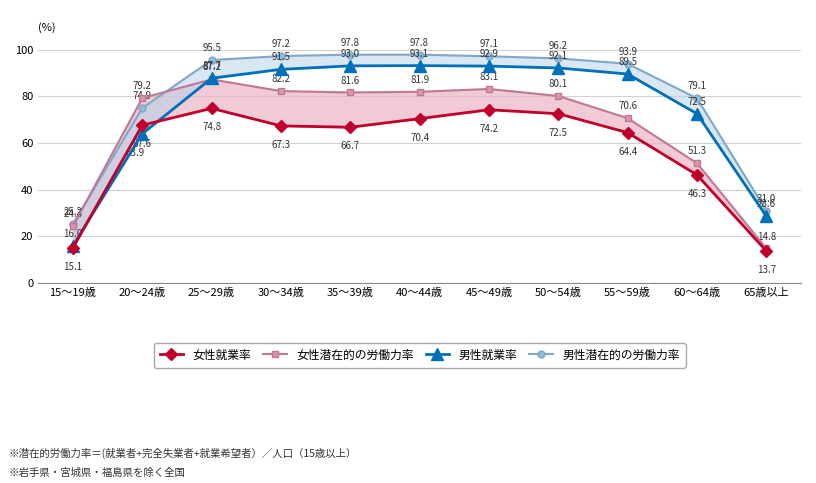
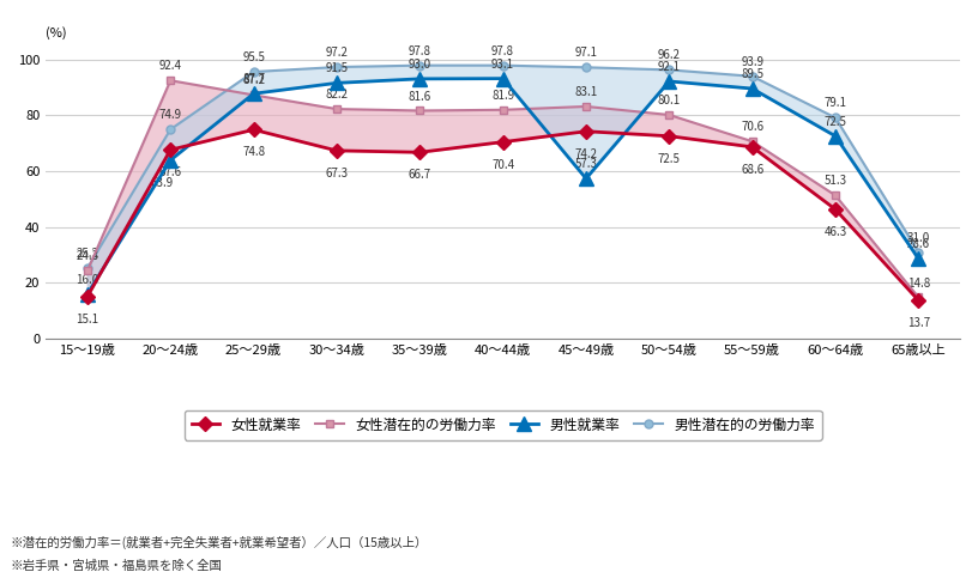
女性潜在的の労働力率/20～24歳: 79.2 -> 92.4
男性就業率/45～49歳: 92.9 -> 57.3
女性就業率/55～59歳: 64.4 -> 68.6
